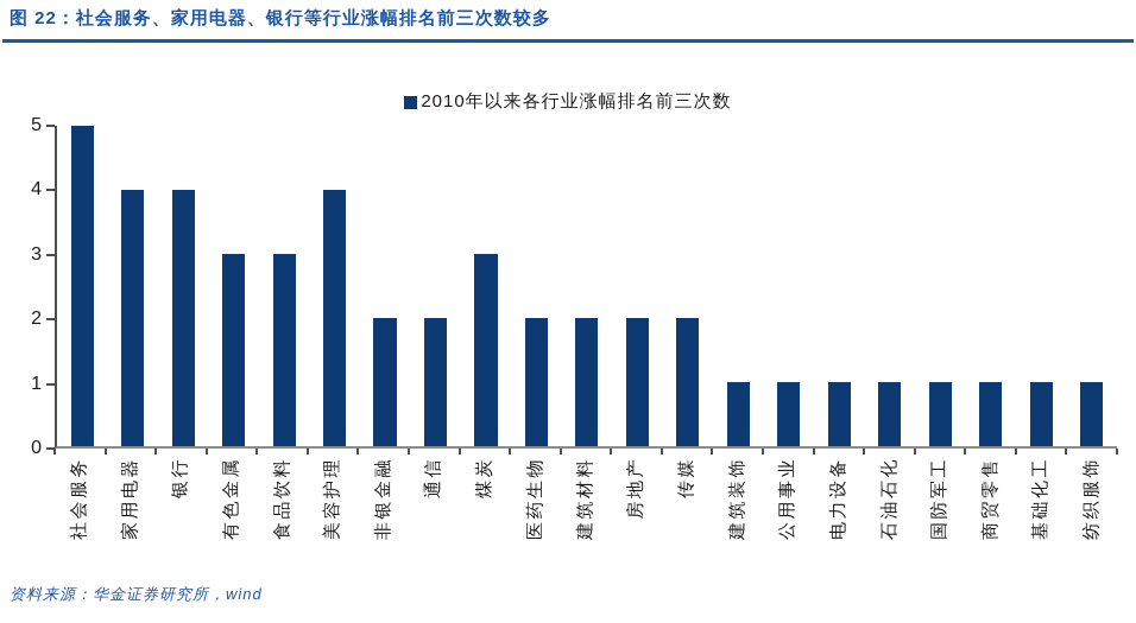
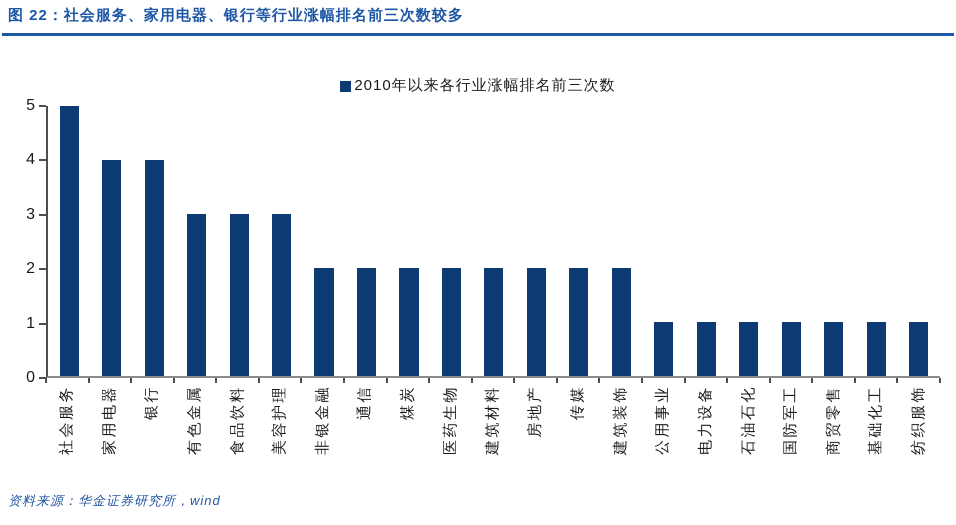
美容护理: 4 -> 3
煤炭: 3 -> 2
建筑装饰: 1 -> 2
